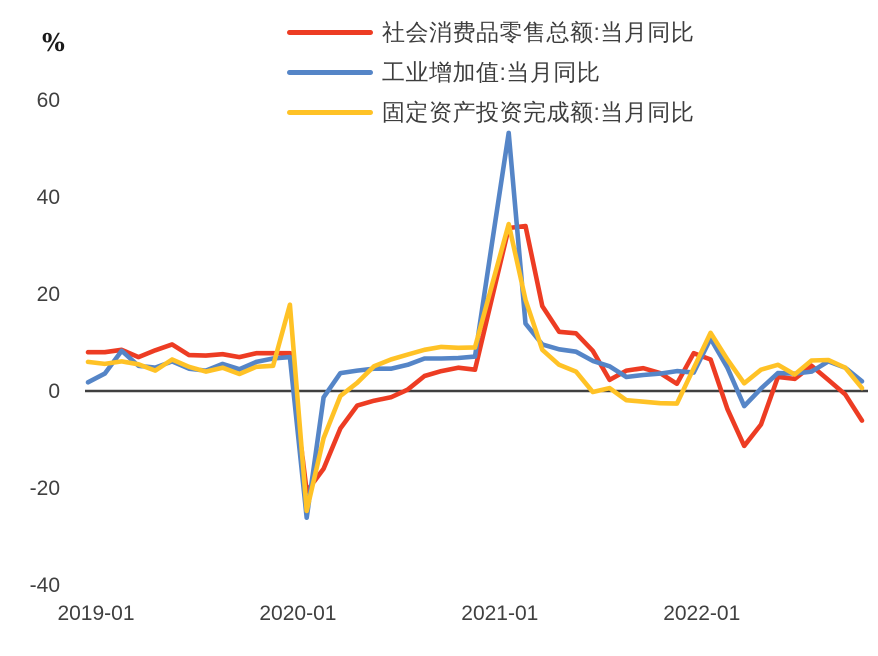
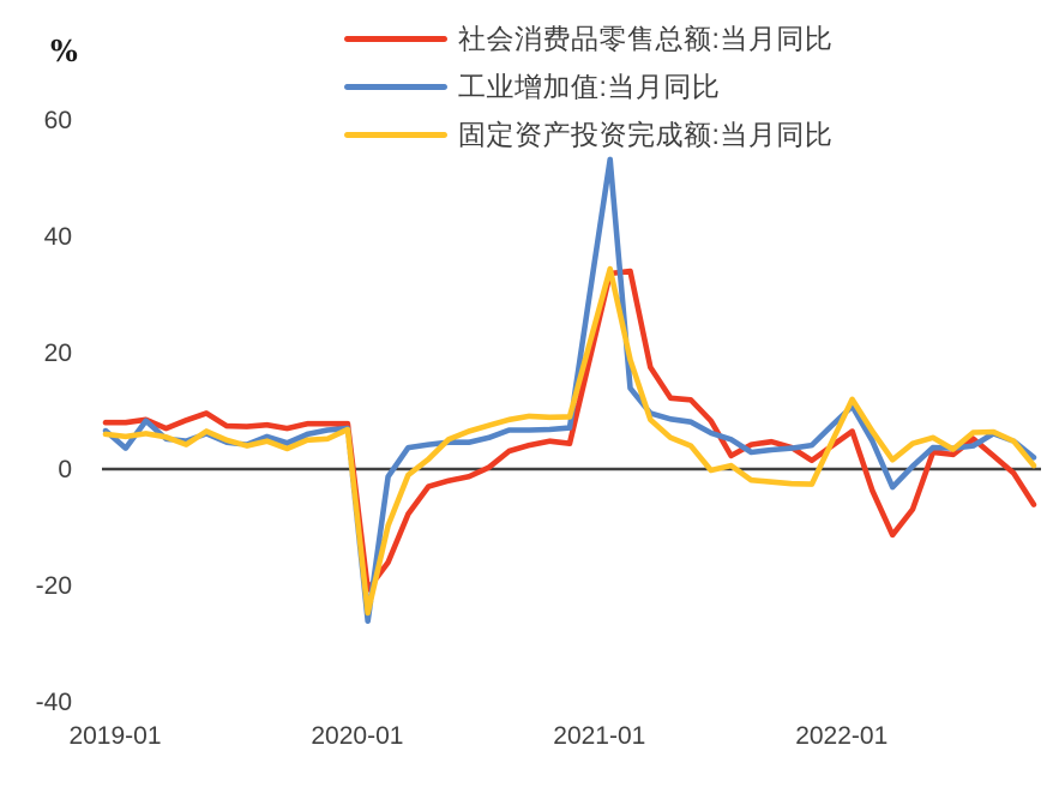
工业增加值:当月同比/2019-01: 2 -> 7
固定资产投资完成额:当月同比/2020-01: 18 -> 7
社会消费品零售总额:当月同比/2022-01: 8 -> 4
工业增加值:当月同比/2022-01: 4 -> 8
